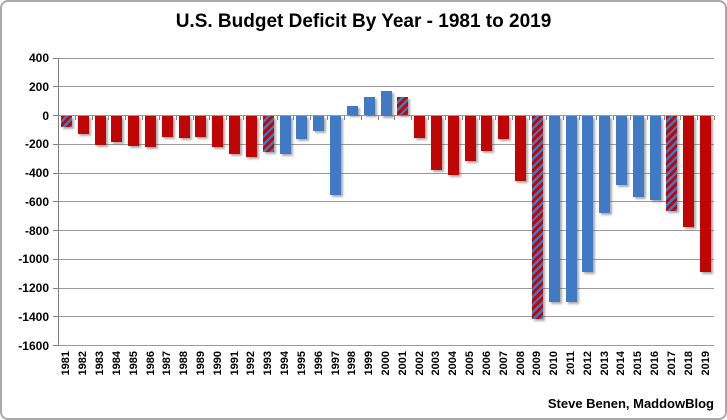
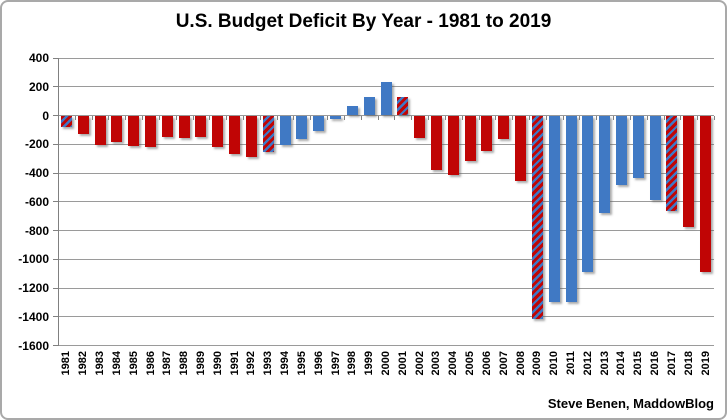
1994: -270 -> -200
1997: -550 -> -20
2000: 170 -> 240
2015: -570 -> -440
